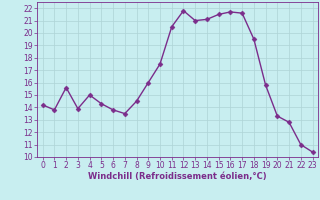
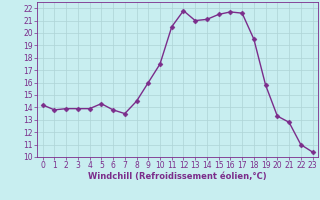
2: 15.6 -> 13.9
4: 15.0 -> 13.9
